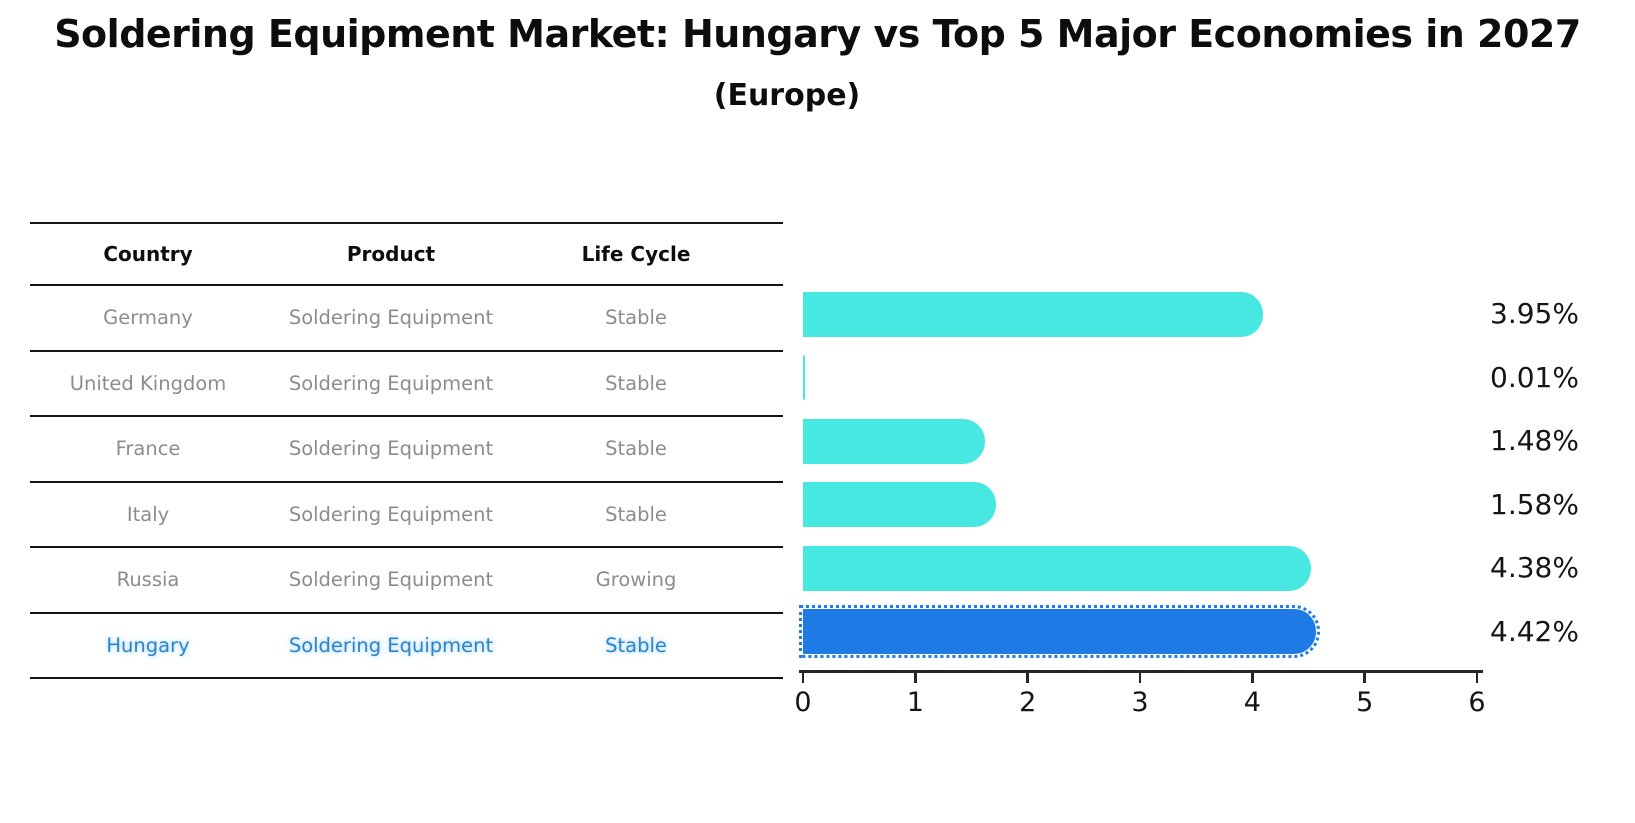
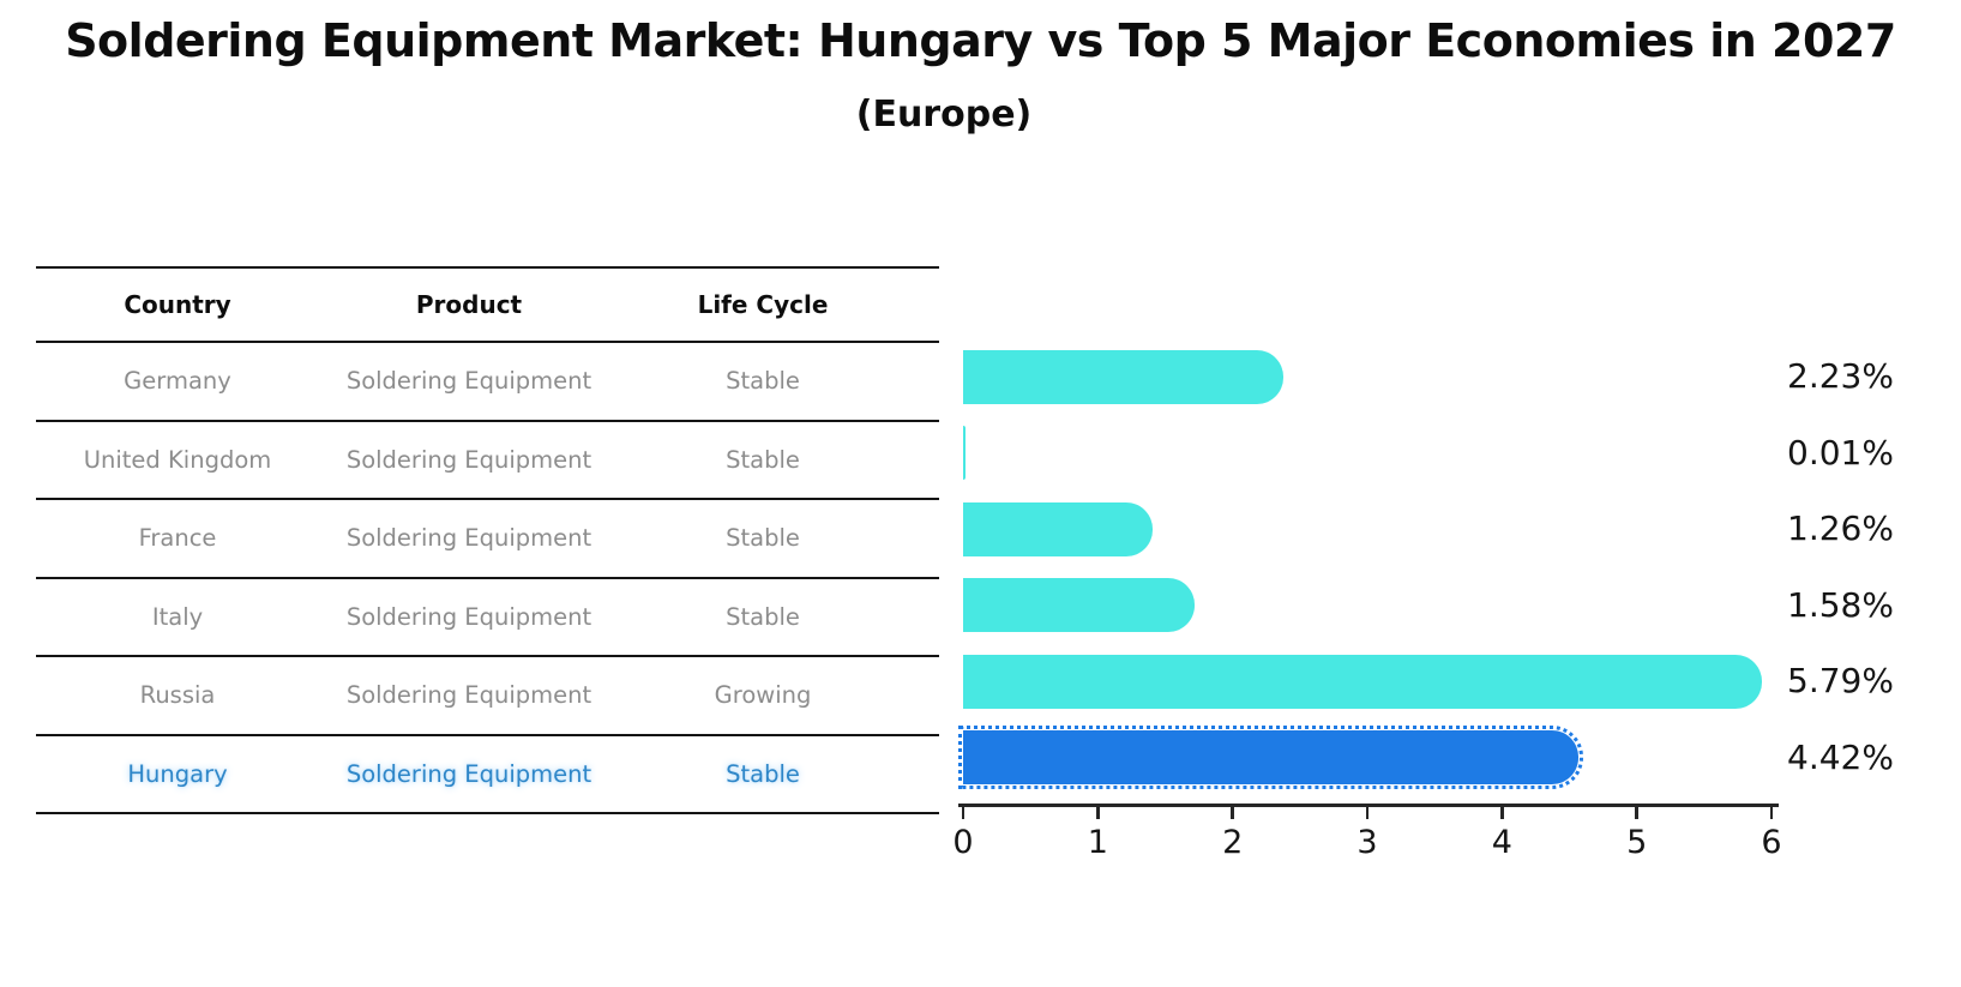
Germany: 3.95% -> 2.23%
France: 1.48% -> 1.26%
Russia: 4.38% -> 5.79%
